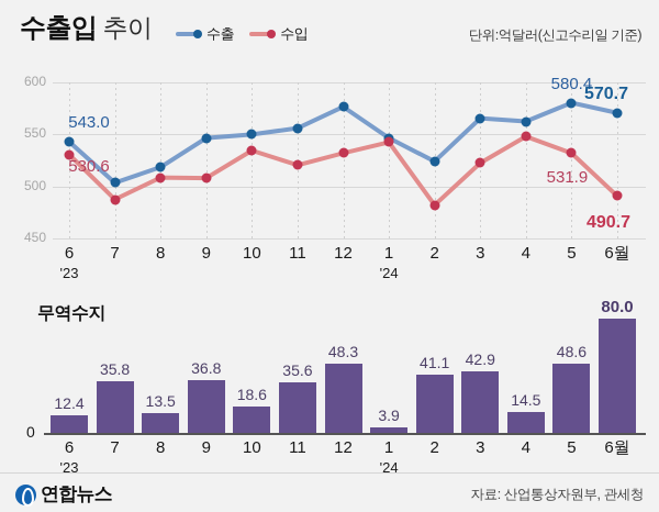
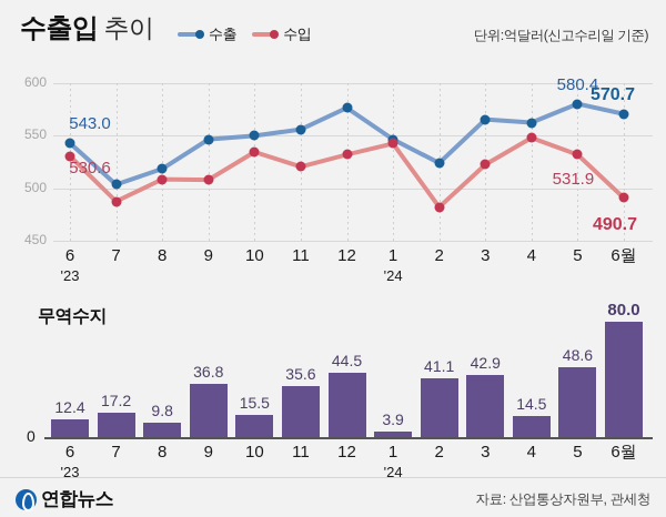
무역수지/7: 35.8 -> 17.2
무역수지/8: 13.5 -> 9.8
무역수지/10: 18.6 -> 15.5
무역수지/12: 48.3 -> 44.5
